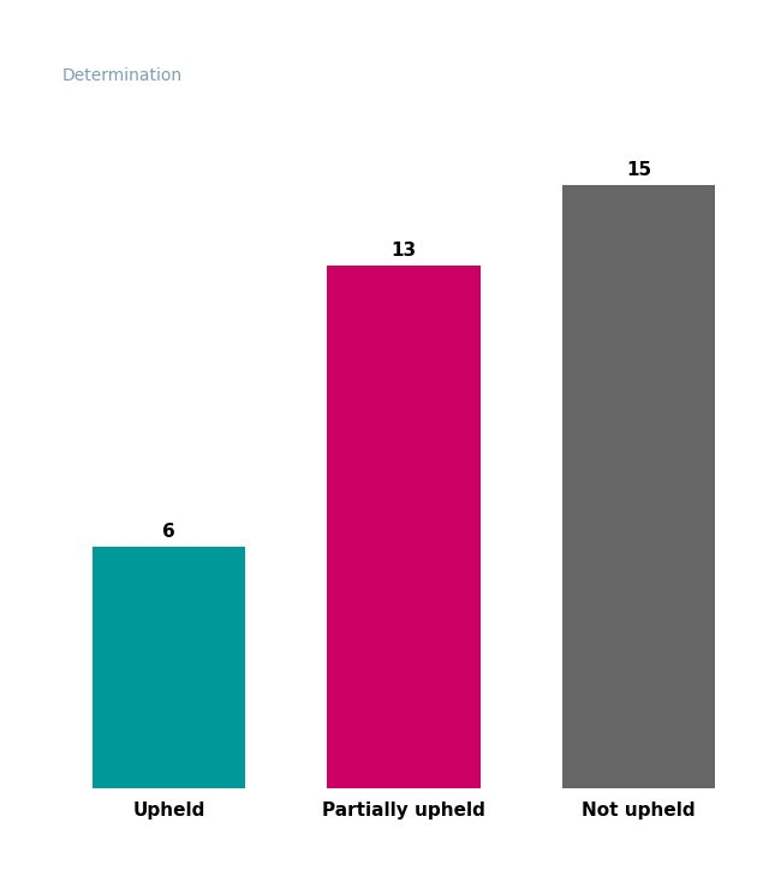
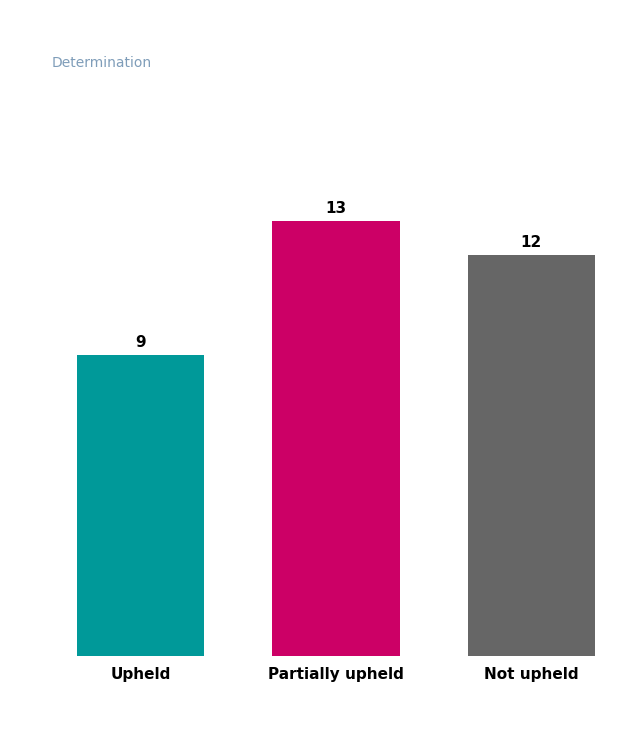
Upheld: 6 -> 9
Not upheld: 15 -> 12
